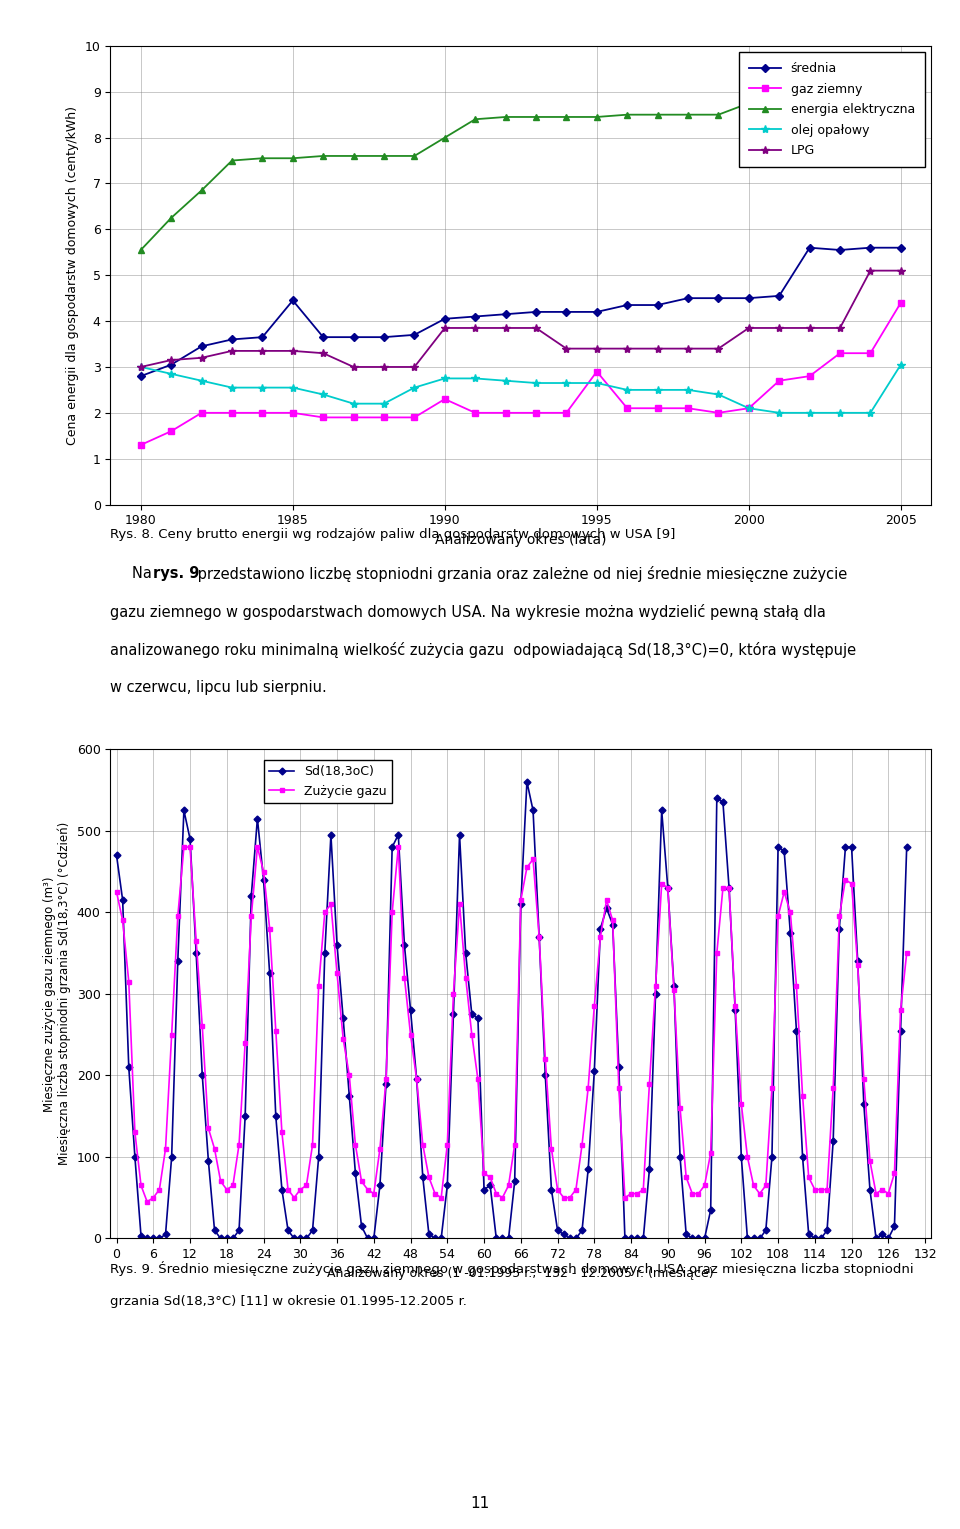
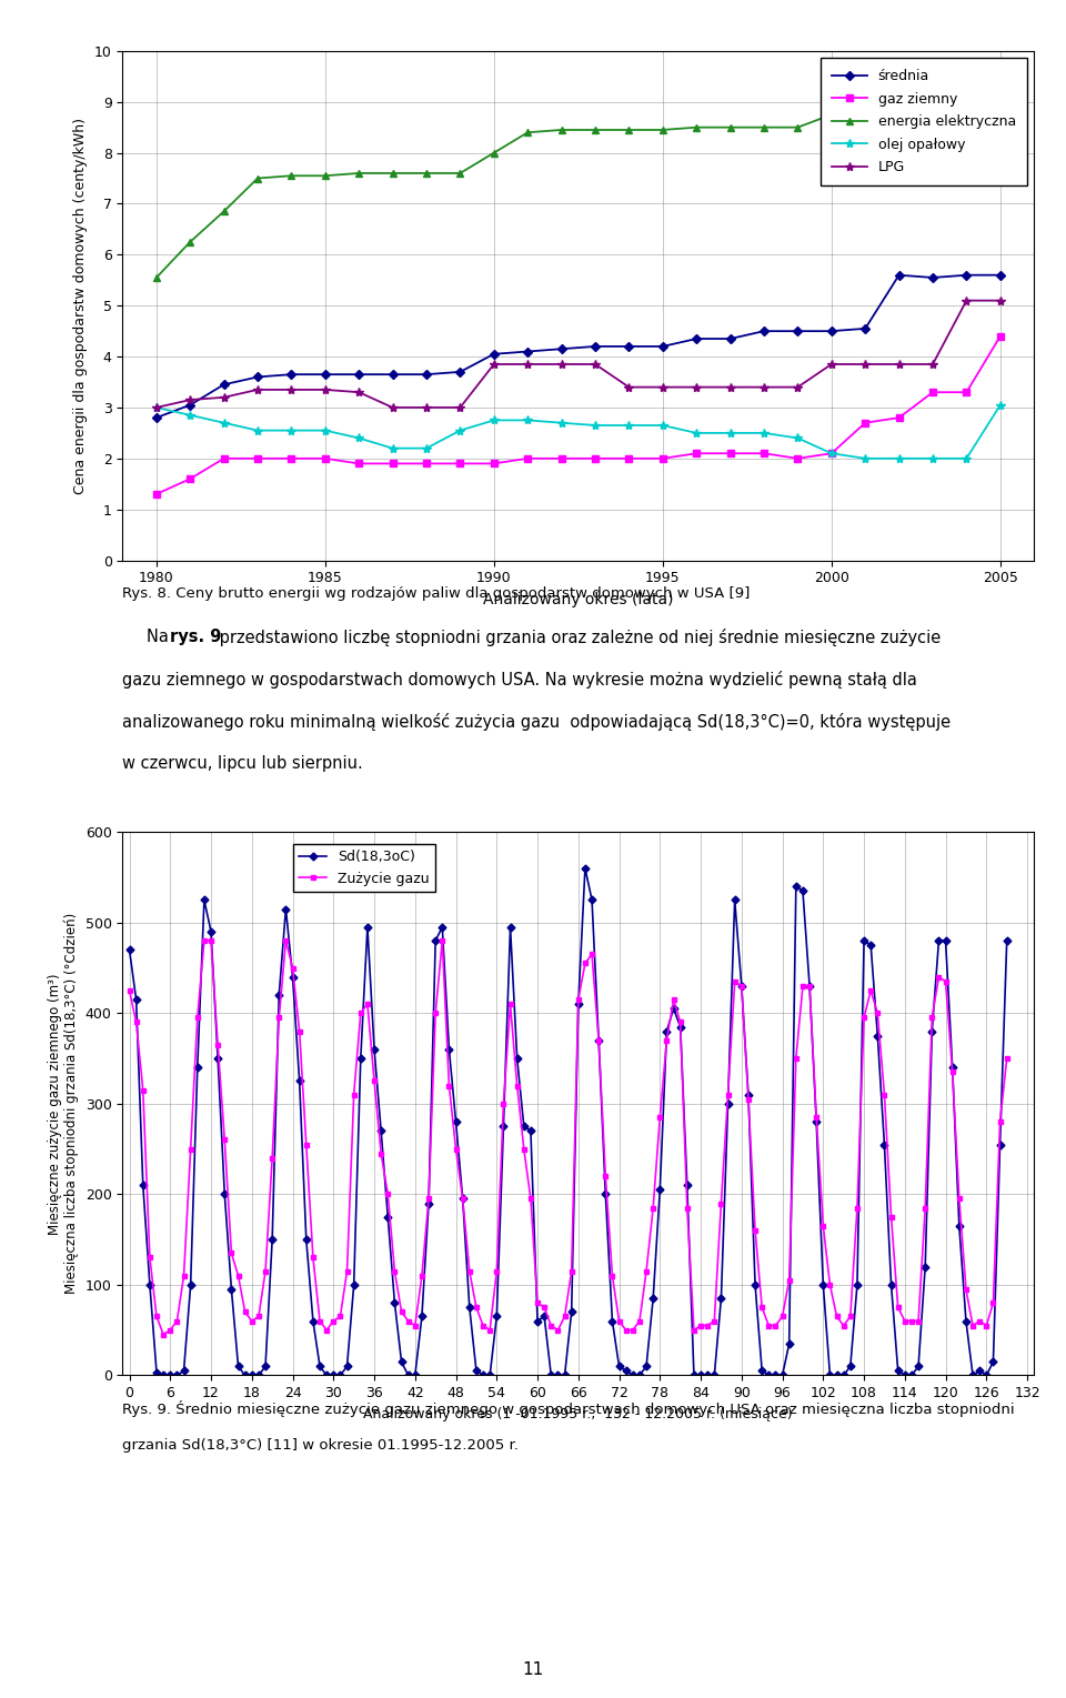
średnia/1985: 4.45 -> 3.65
gaz ziemny/1990: 2.3 -> 1.9
gaz ziemny/1995: 2.9 -> 2.0
